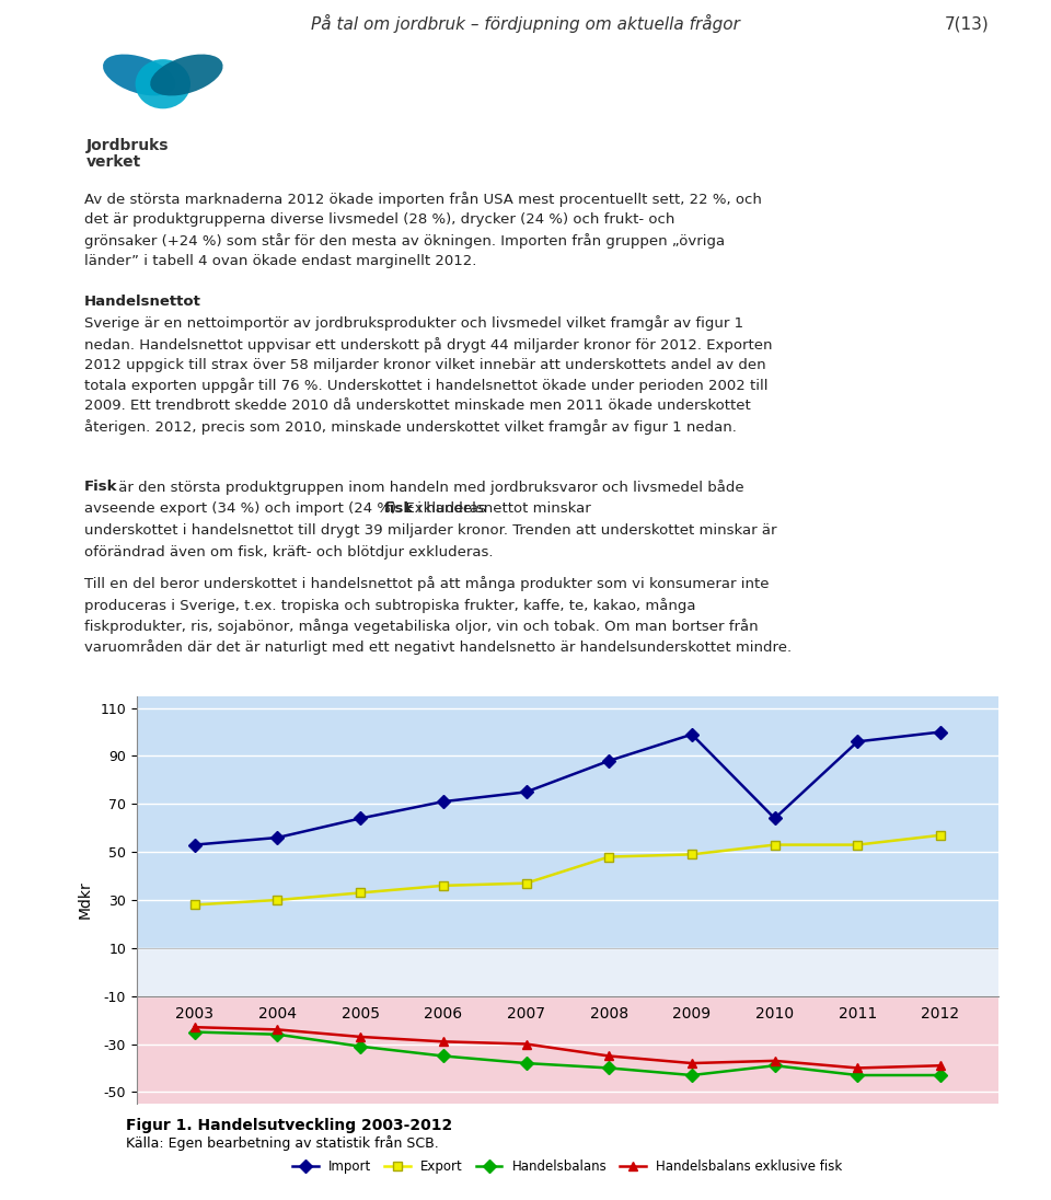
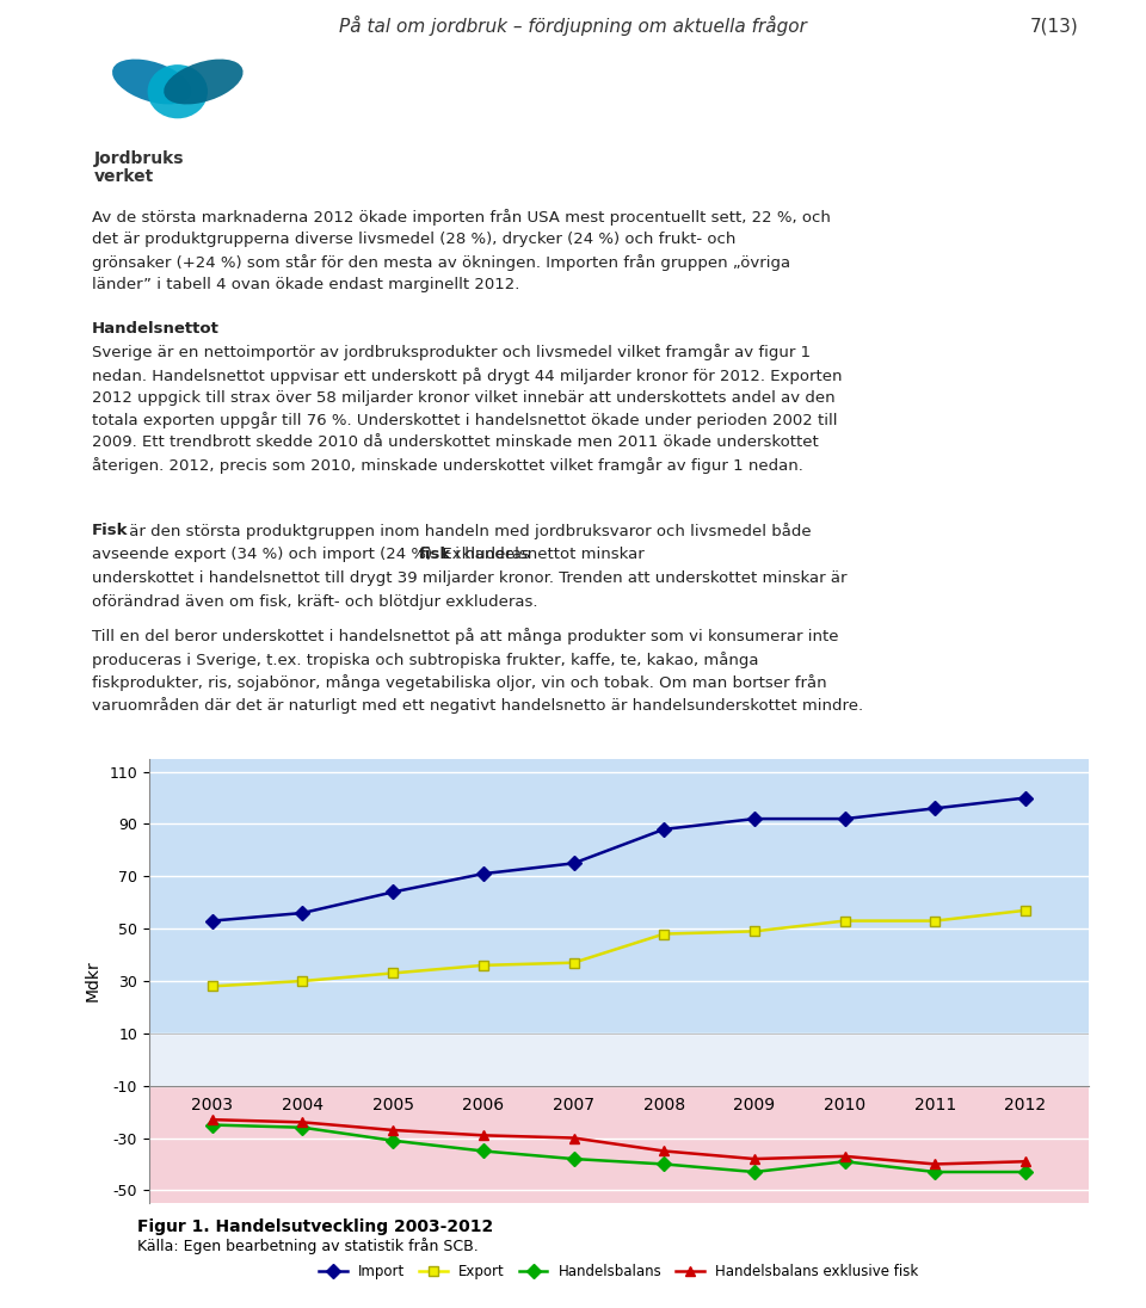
Import/2009: 99 -> 92
Import/2010: 64 -> 92
